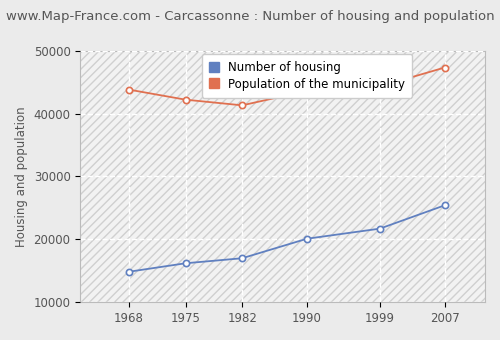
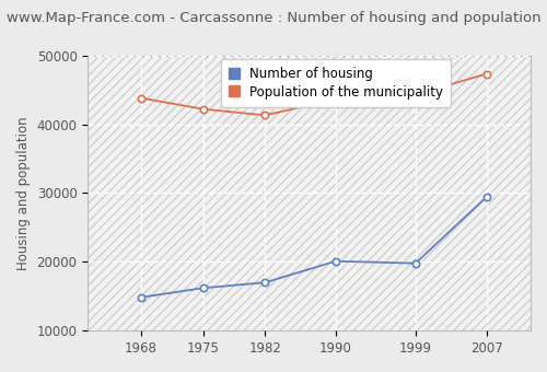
Number of housing/1999: 21700 -> 19800
Number of housing/2007: 25400 -> 29400
